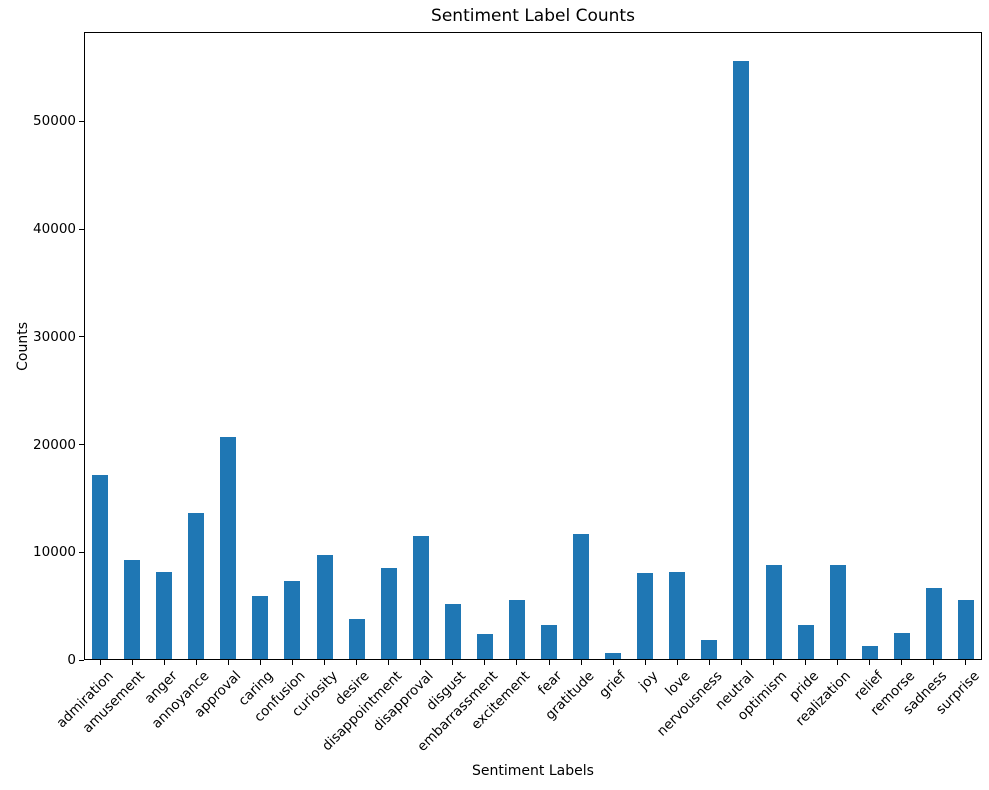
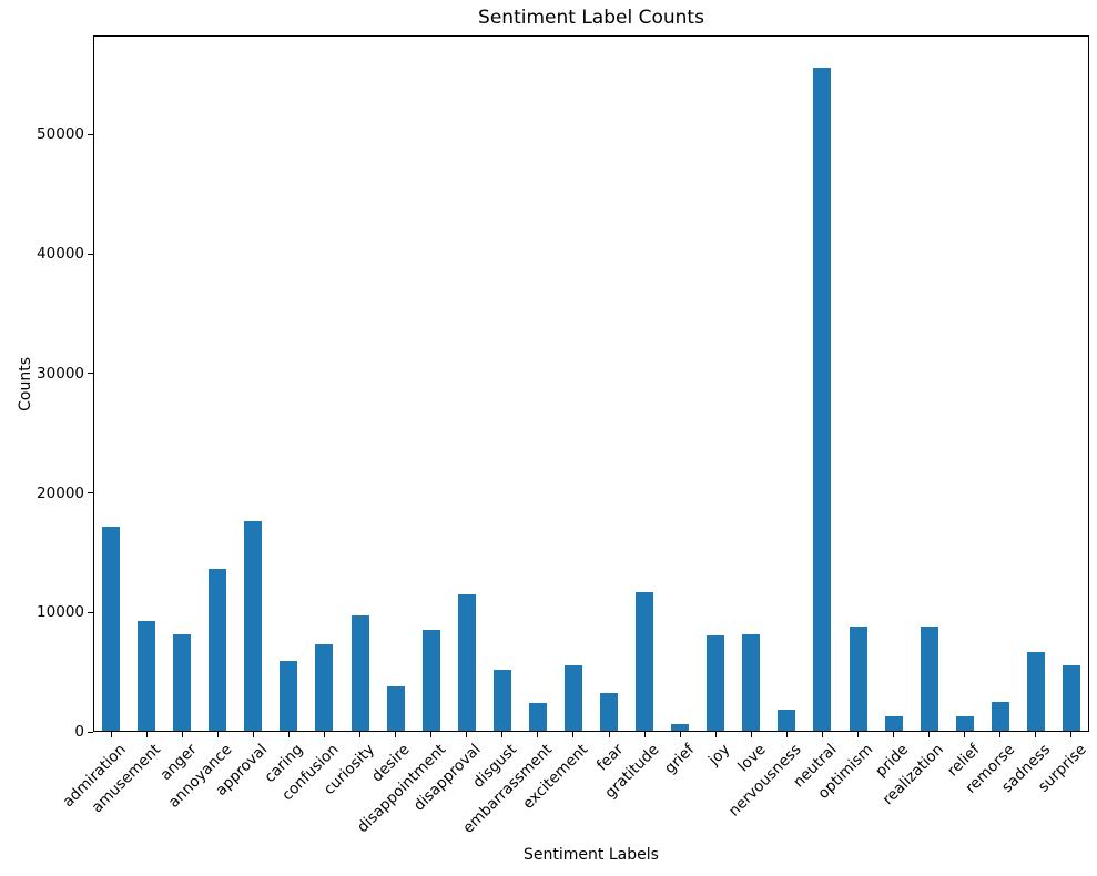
approval: 20600 -> 17600
pride: 3200 -> 1200
